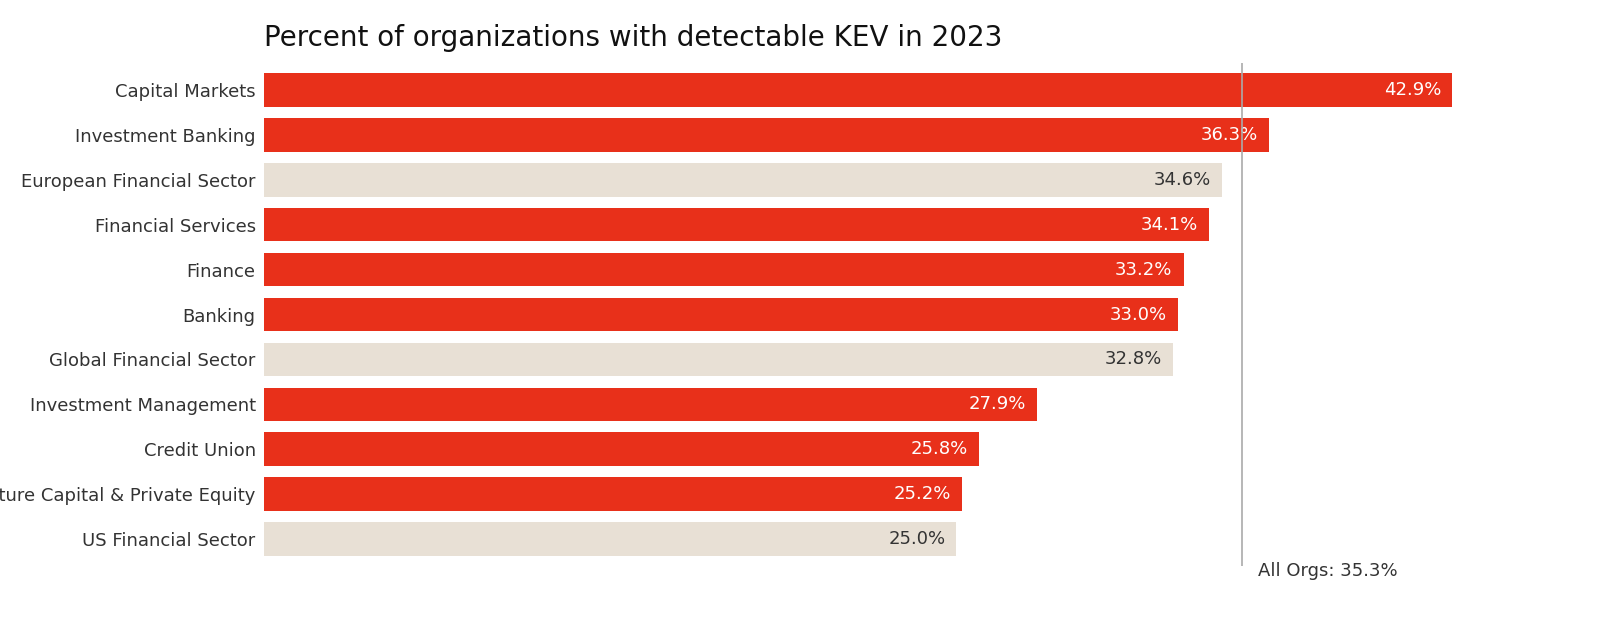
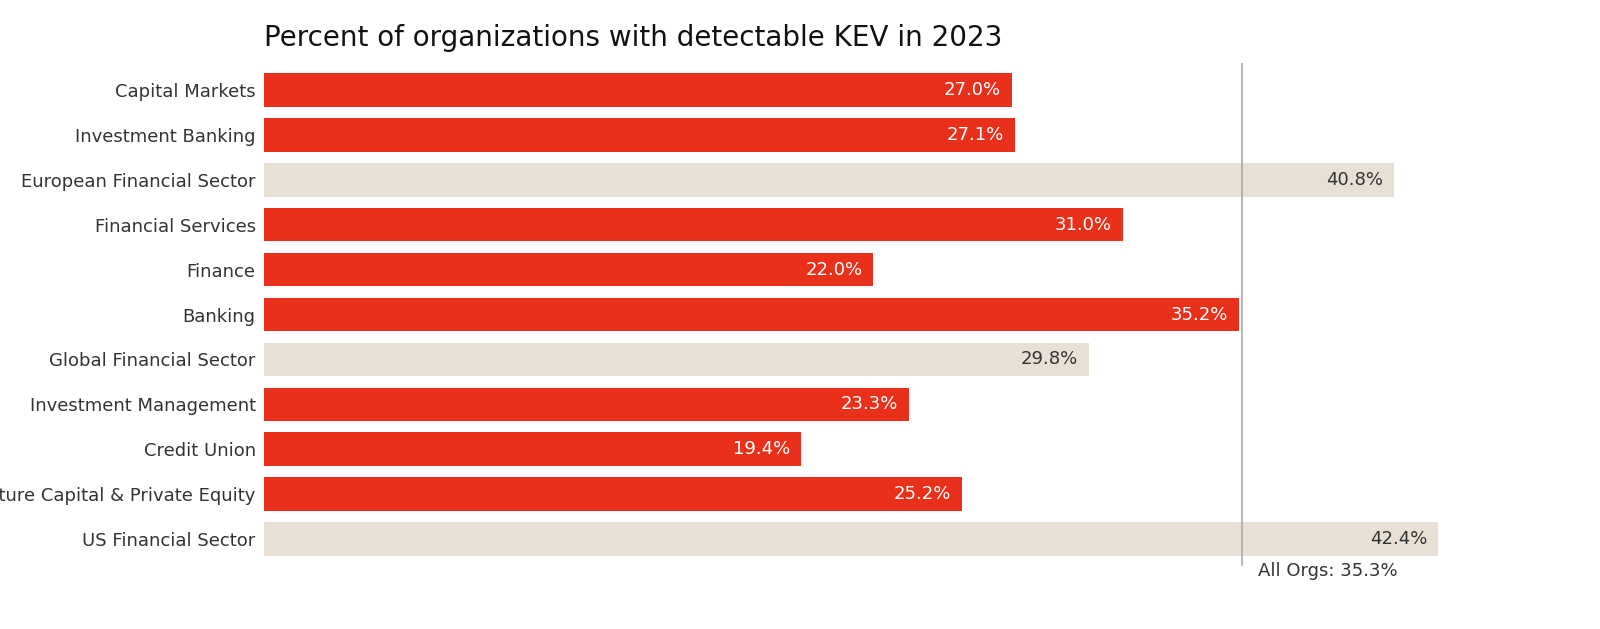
Capital Markets: 42.9% -> 27.0%
Investment Banking: 36.3% -> 27.1%
European Financial Sector: 34.6% -> 40.8%
Financial Services: 34.1% -> 31.0%
Finance: 33.2% -> 22.0%
Banking: 33.0% -> 35.2%
Global Financial Sector: 32.8% -> 29.8%
Investment Management: 27.9% -> 23.3%
Credit Union: 25.8% -> 19.4%
US Financial Sector: 25.0% -> 42.4%
